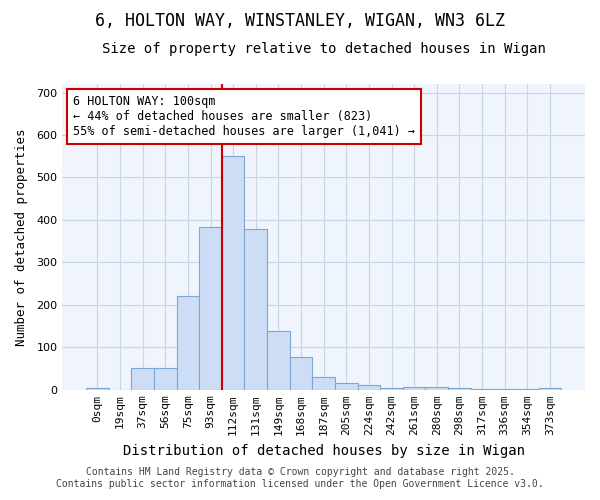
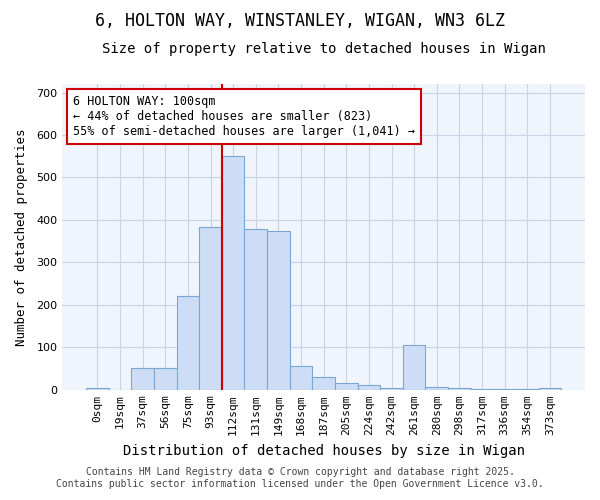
149sqm: 138 -> 375
168sqm: 78 -> 55
261sqm: 7 -> 105
